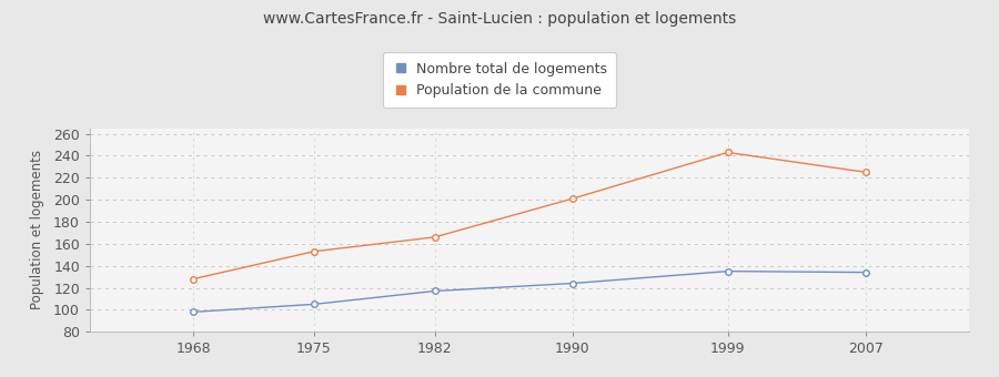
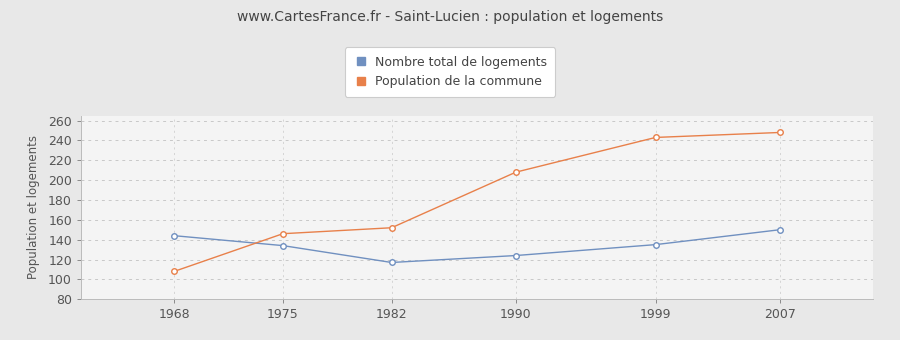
Nombre total de logements/1968: 98 -> 144
Population de la commune/1968: 128 -> 108
Nombre total de logements/1975: 105 -> 134
Population de la commune/1975: 153 -> 146
Population de la commune/1982: 166 -> 152
Population de la commune/1990: 201 -> 208
Nombre total de logements/2007: 134 -> 150
Population de la commune/2007: 225 -> 248
